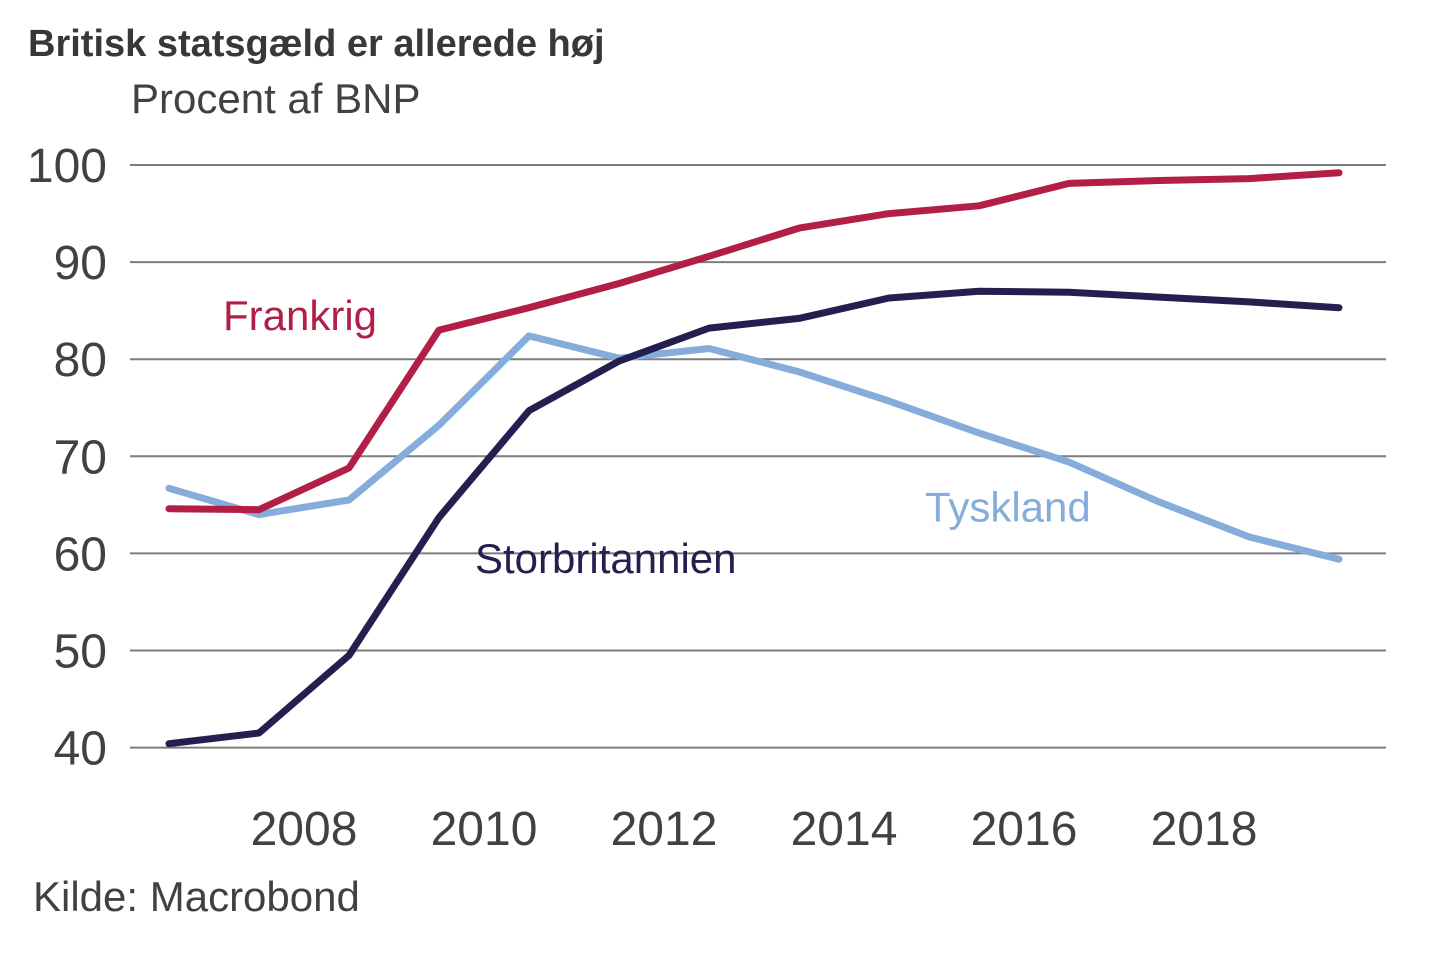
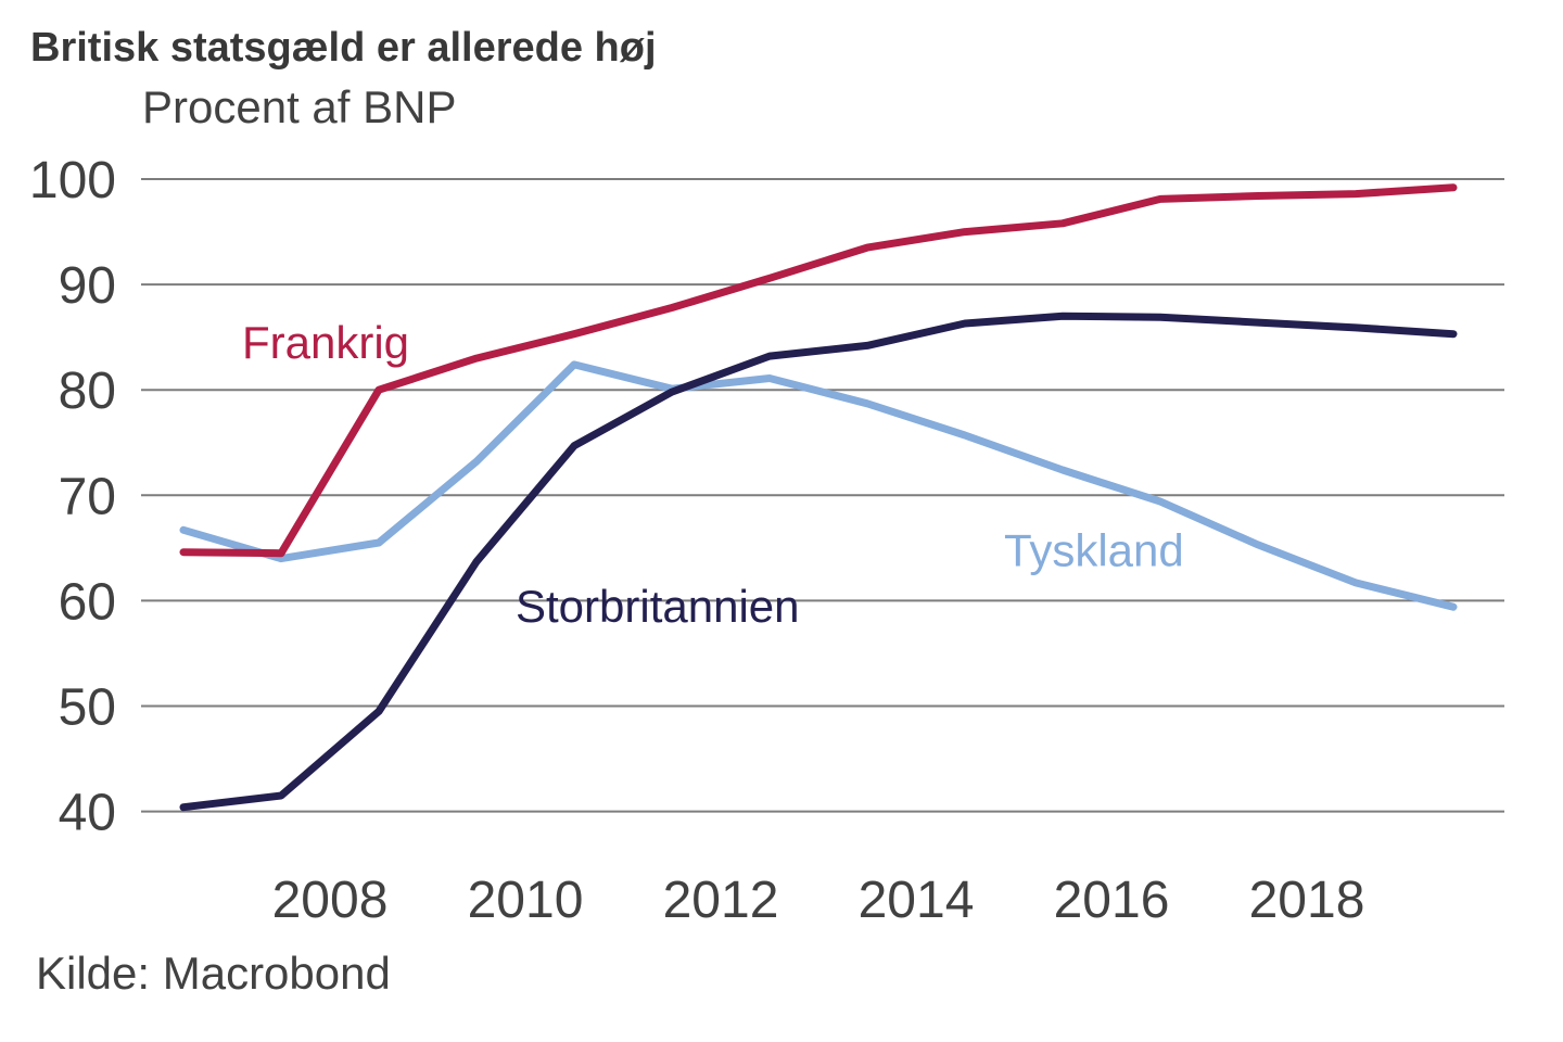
Frankrig/2008: 69 -> 80
